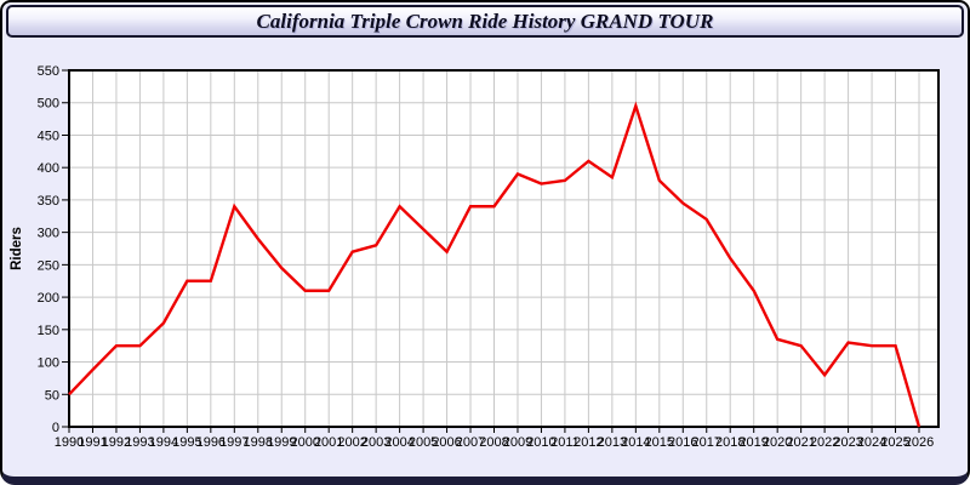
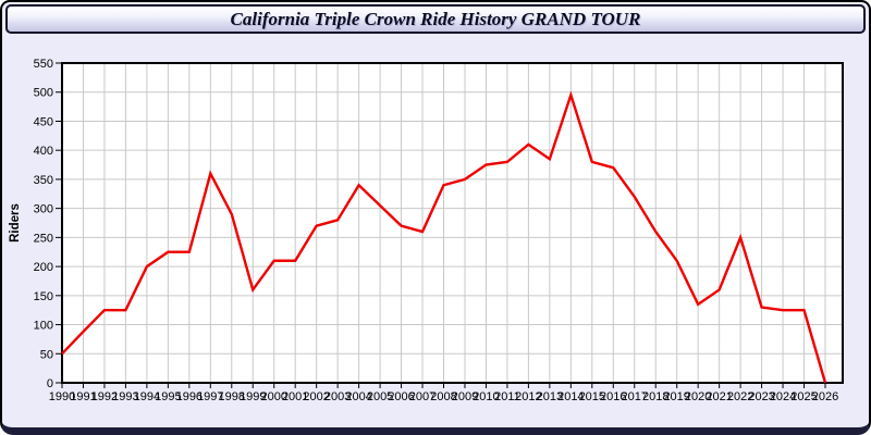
1994: 160 -> 200
1997: 340 -> 360
1999: 240 -> 160
2007: 340 -> 260
2009: 390 -> 350
2016: 340 -> 370
2021: 120 -> 160
2022: 80 -> 250
